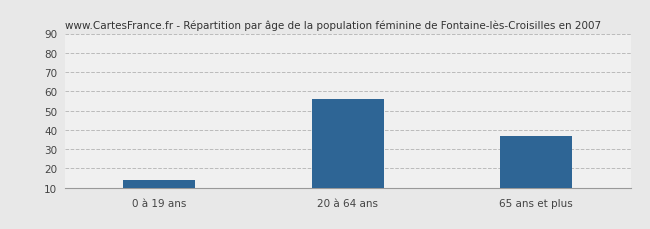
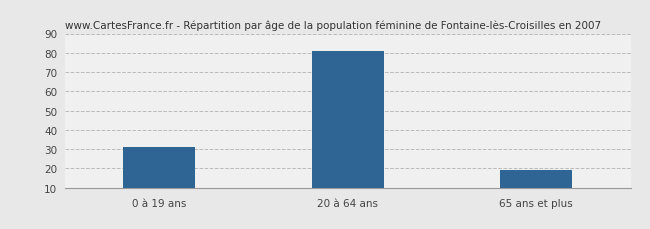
0 à 19 ans: 14 -> 31
20 à 64 ans: 56 -> 81
65 ans et plus: 37 -> 19
